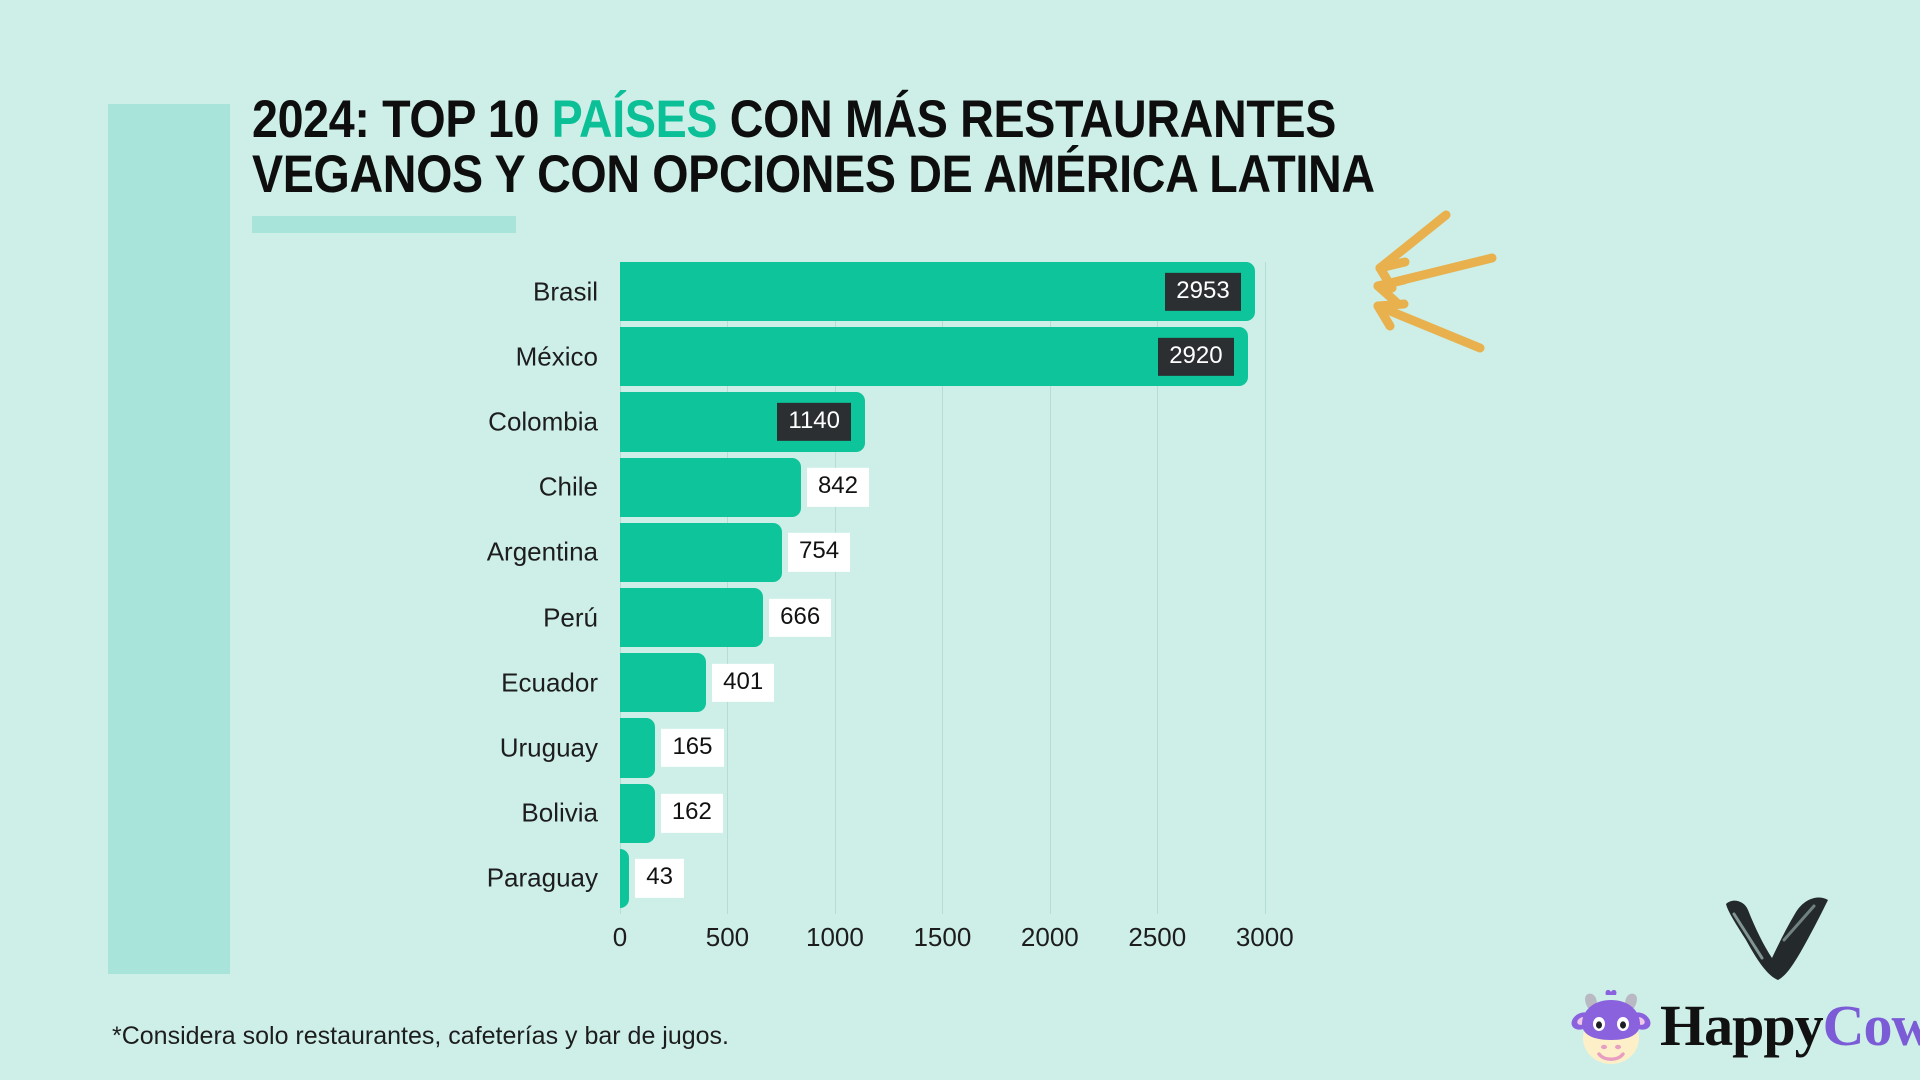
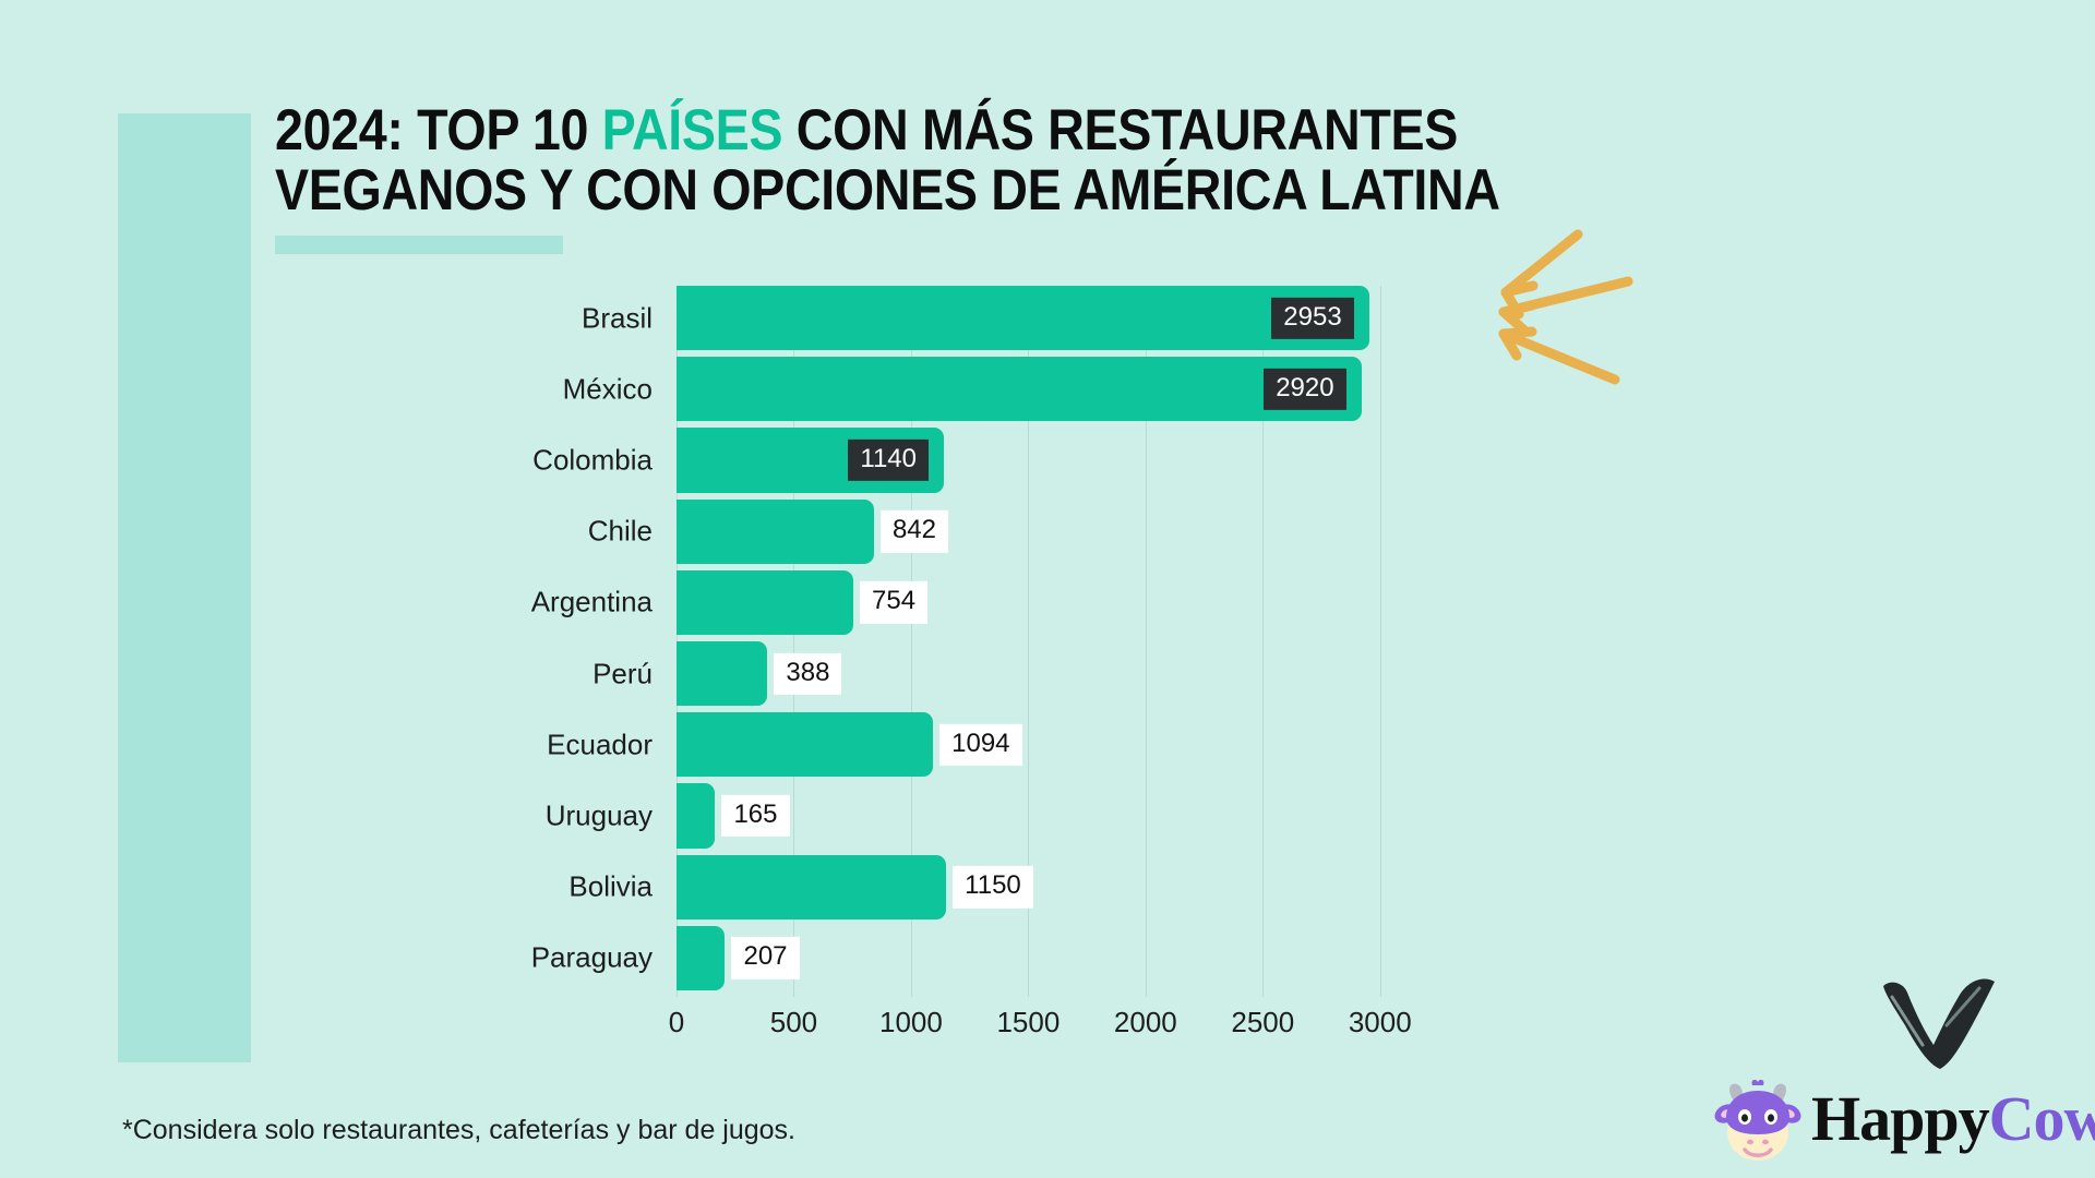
Perú: 666 -> 388
Ecuador: 401 -> 1094
Bolivia: 162 -> 1150
Paraguay: 43 -> 207
